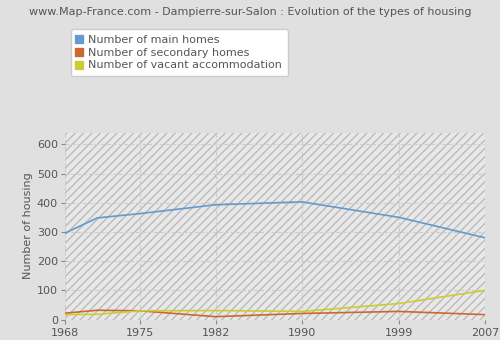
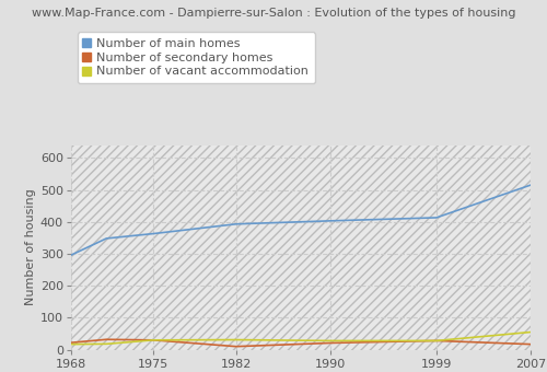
Number of main homes/1999: 350 -> 413
Number of vacant accommodation/1999: 55 -> 28
Number of main homes/2007: 280 -> 515
Number of vacant accommodation/2007: 100 -> 55
